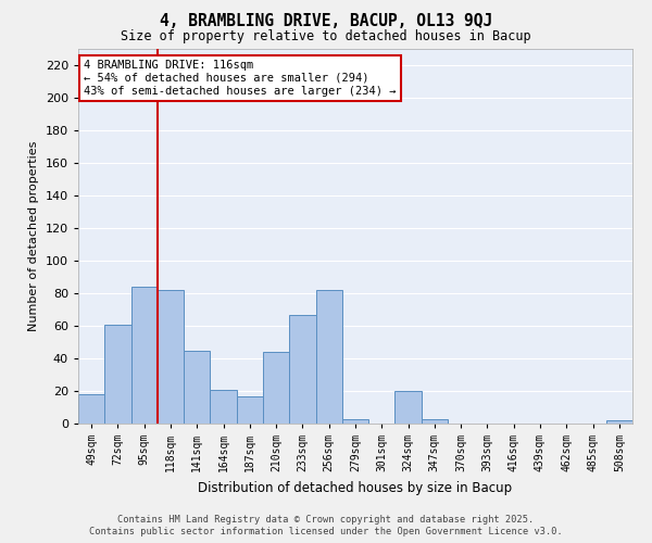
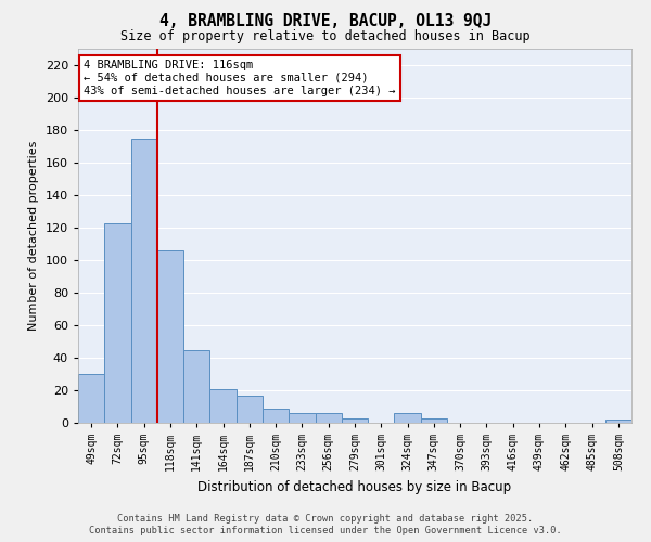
49sqm: 18 -> 30
72sqm: 61 -> 123
95sqm: 84 -> 175
118sqm: 82 -> 106
210sqm: 44 -> 9
233sqm: 67 -> 6
256sqm: 82 -> 6
324sqm: 20 -> 6
